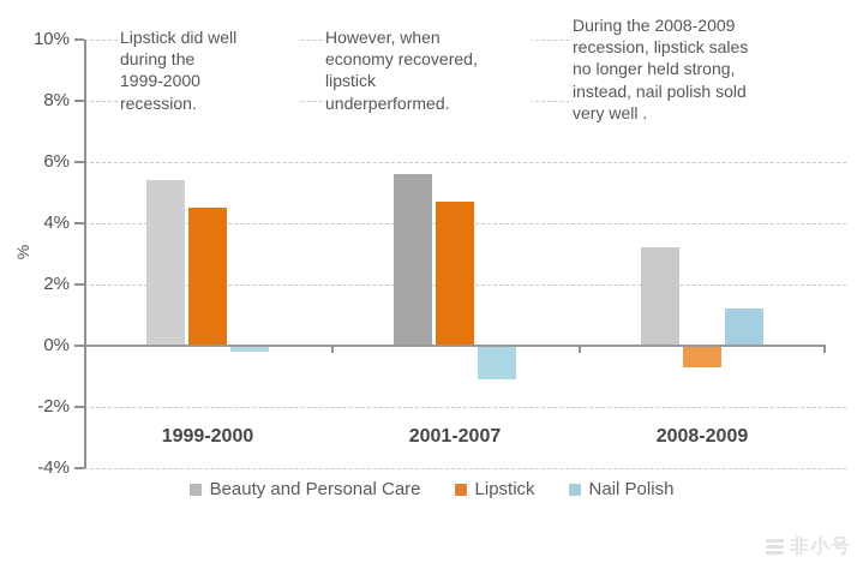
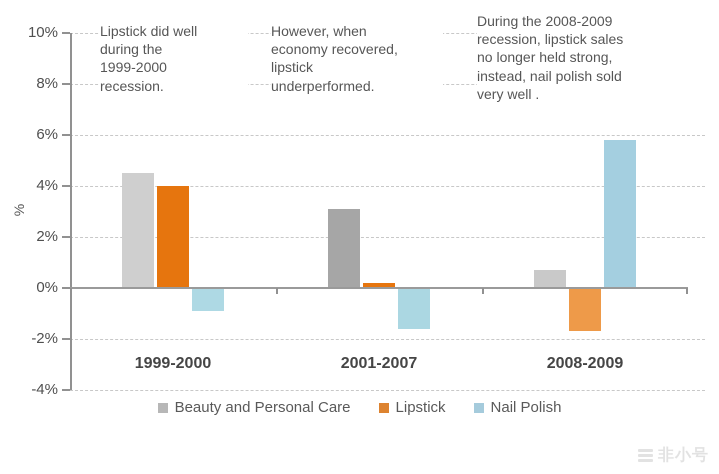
Beauty and Personal Care/1999-2000: 5.4% -> 4.5%
Lipstick/1999-2000: 4.5% -> 4.0%
Nail Polish/1999-2000: -0.2% -> -0.9%
Beauty and Personal Care/2001-2007: 5.6% -> 3.1%
Lipstick/2001-2007: 4.7% -> 0.2%
Nail Polish/2001-2007: -1.1% -> -1.6%
Beauty and Personal Care/2008-2009: 3.2% -> 0.7%
Lipstick/2008-2009: -0.7% -> -1.7%
Nail Polish/2008-2009: 1.2% -> 5.8%
